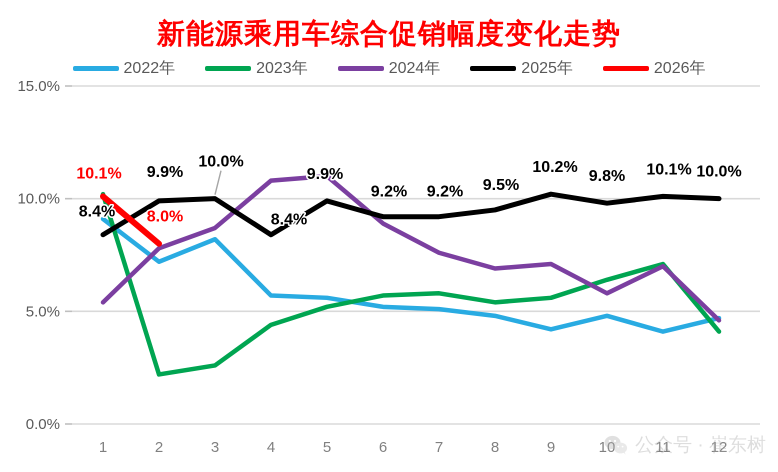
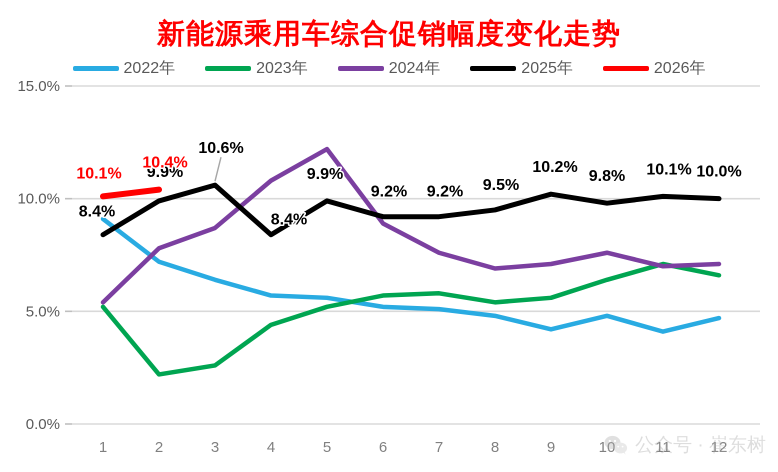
2023年/1: 10.2% -> 5.2%
2026年/2: 8.0% -> 10.4%
2022年/3: 8.2% -> 6.4%
2025年/3: 10.0% -> 10.6%
2024年/5: 11.0% -> 12.2%
2024年/10: 5.8% -> 7.6%
2023年/12: 4.1% -> 6.6%
2024年/12: 4.6% -> 7.1%
